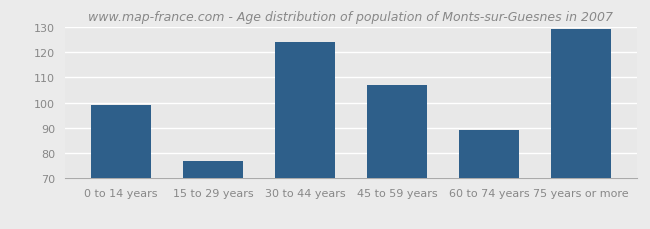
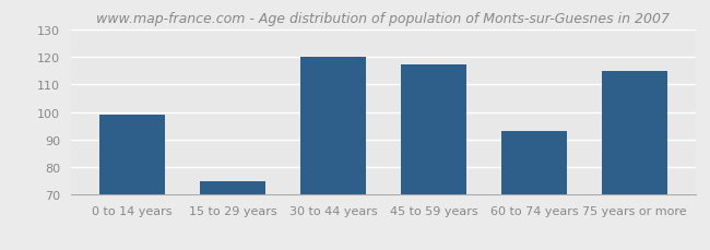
15 to 29 years: 77 -> 75
30 to 44 years: 124 -> 120
45 to 59 years: 107 -> 117
60 to 74 years: 89 -> 93
75 years or more: 129 -> 115
